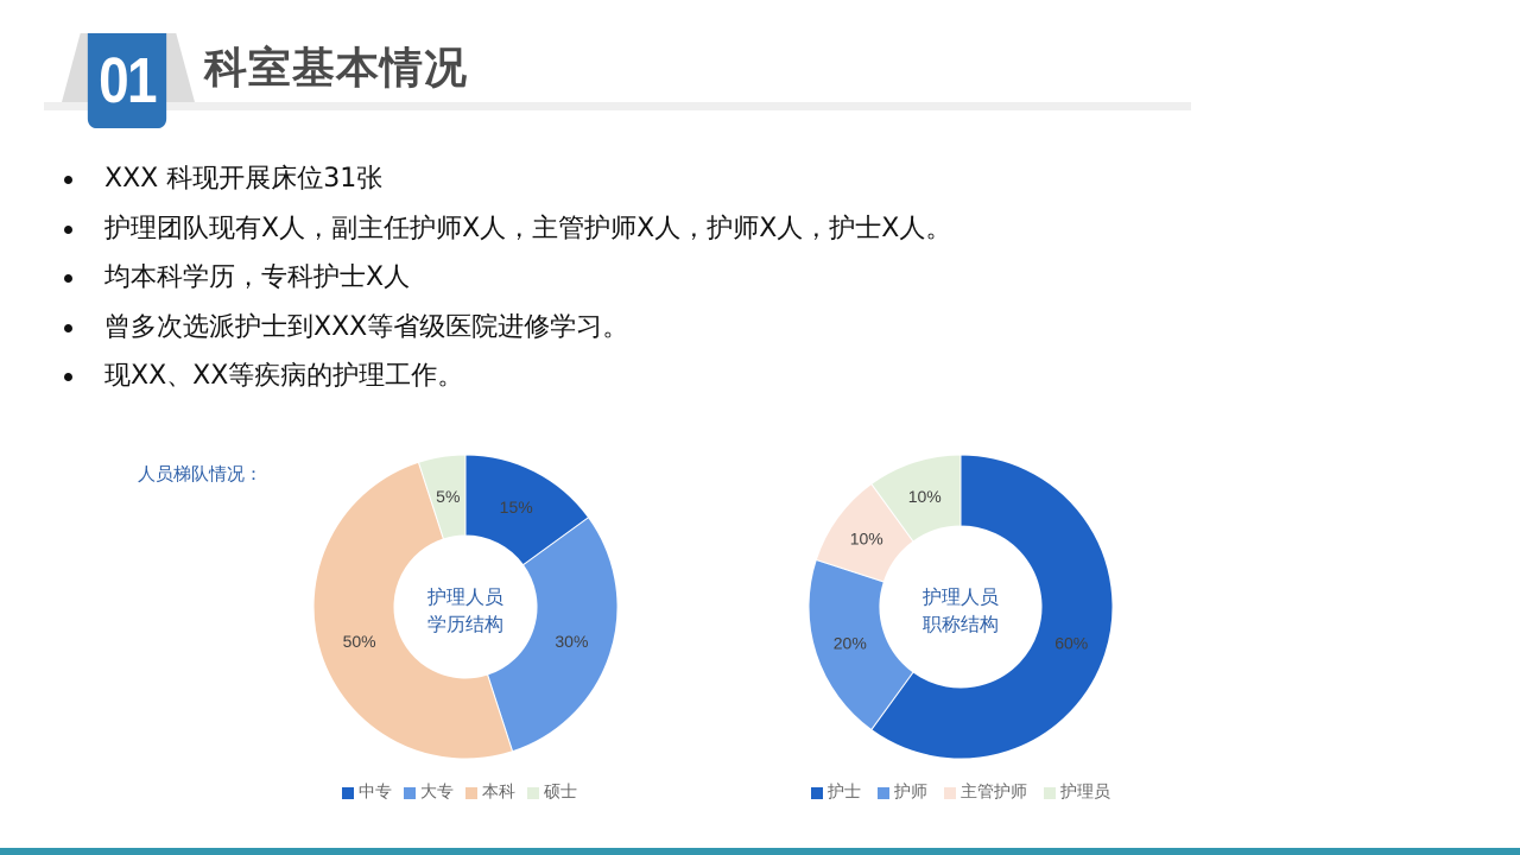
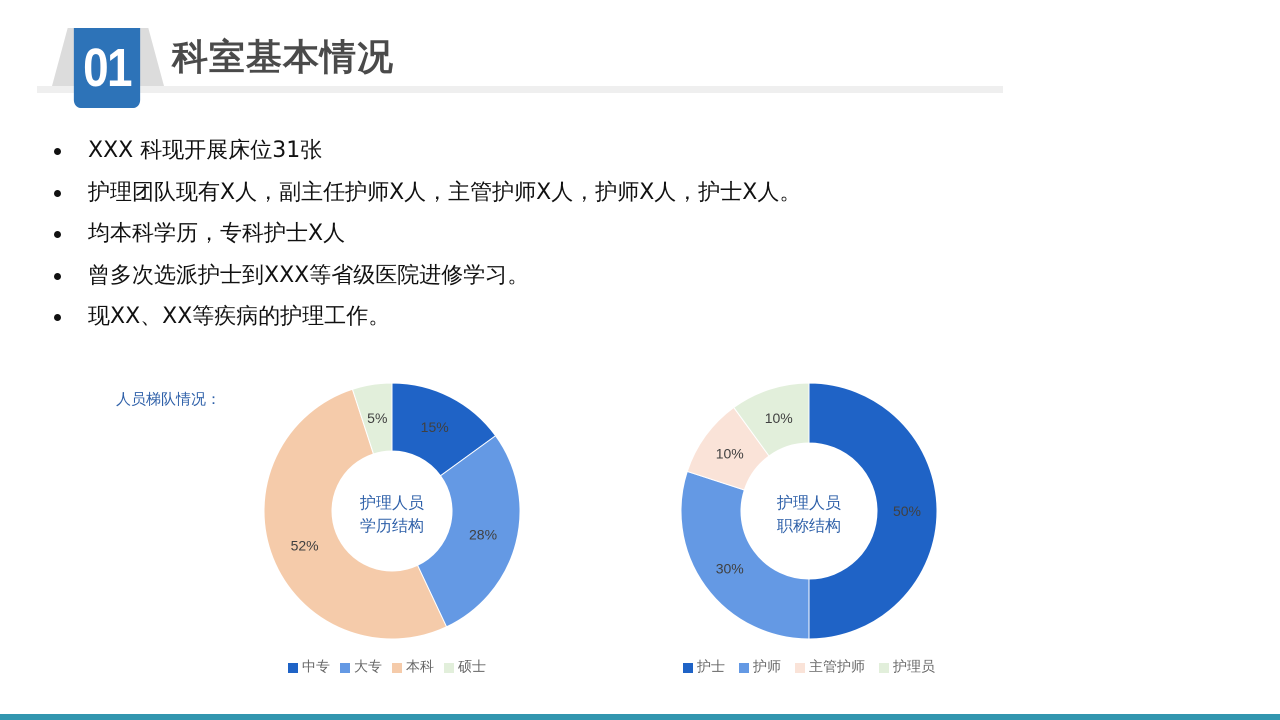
护理人员学历结构/大专: 30% -> 28%
护理人员学历结构/本科: 50% -> 52%
护理人员职称结构/护士: 60% -> 50%
护理人员职称结构/护师: 20% -> 30%
